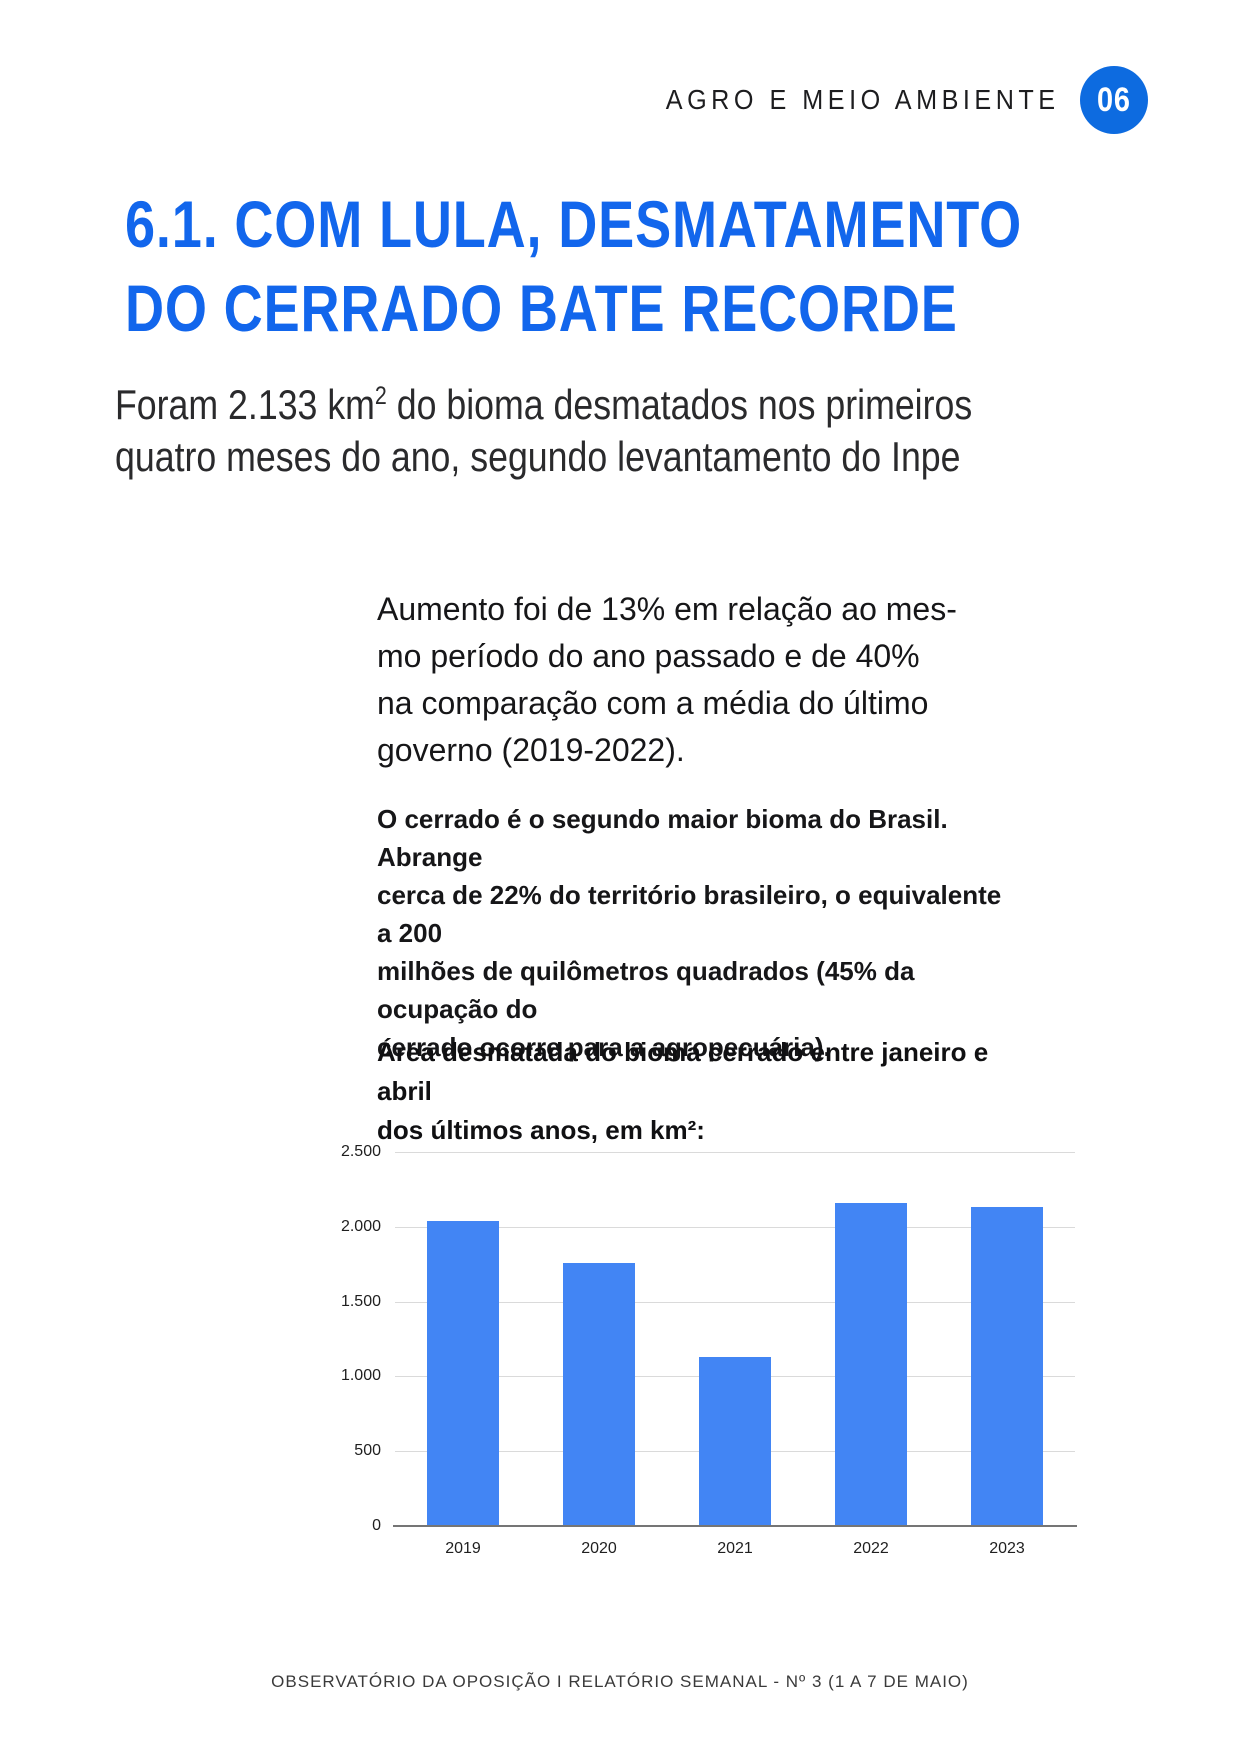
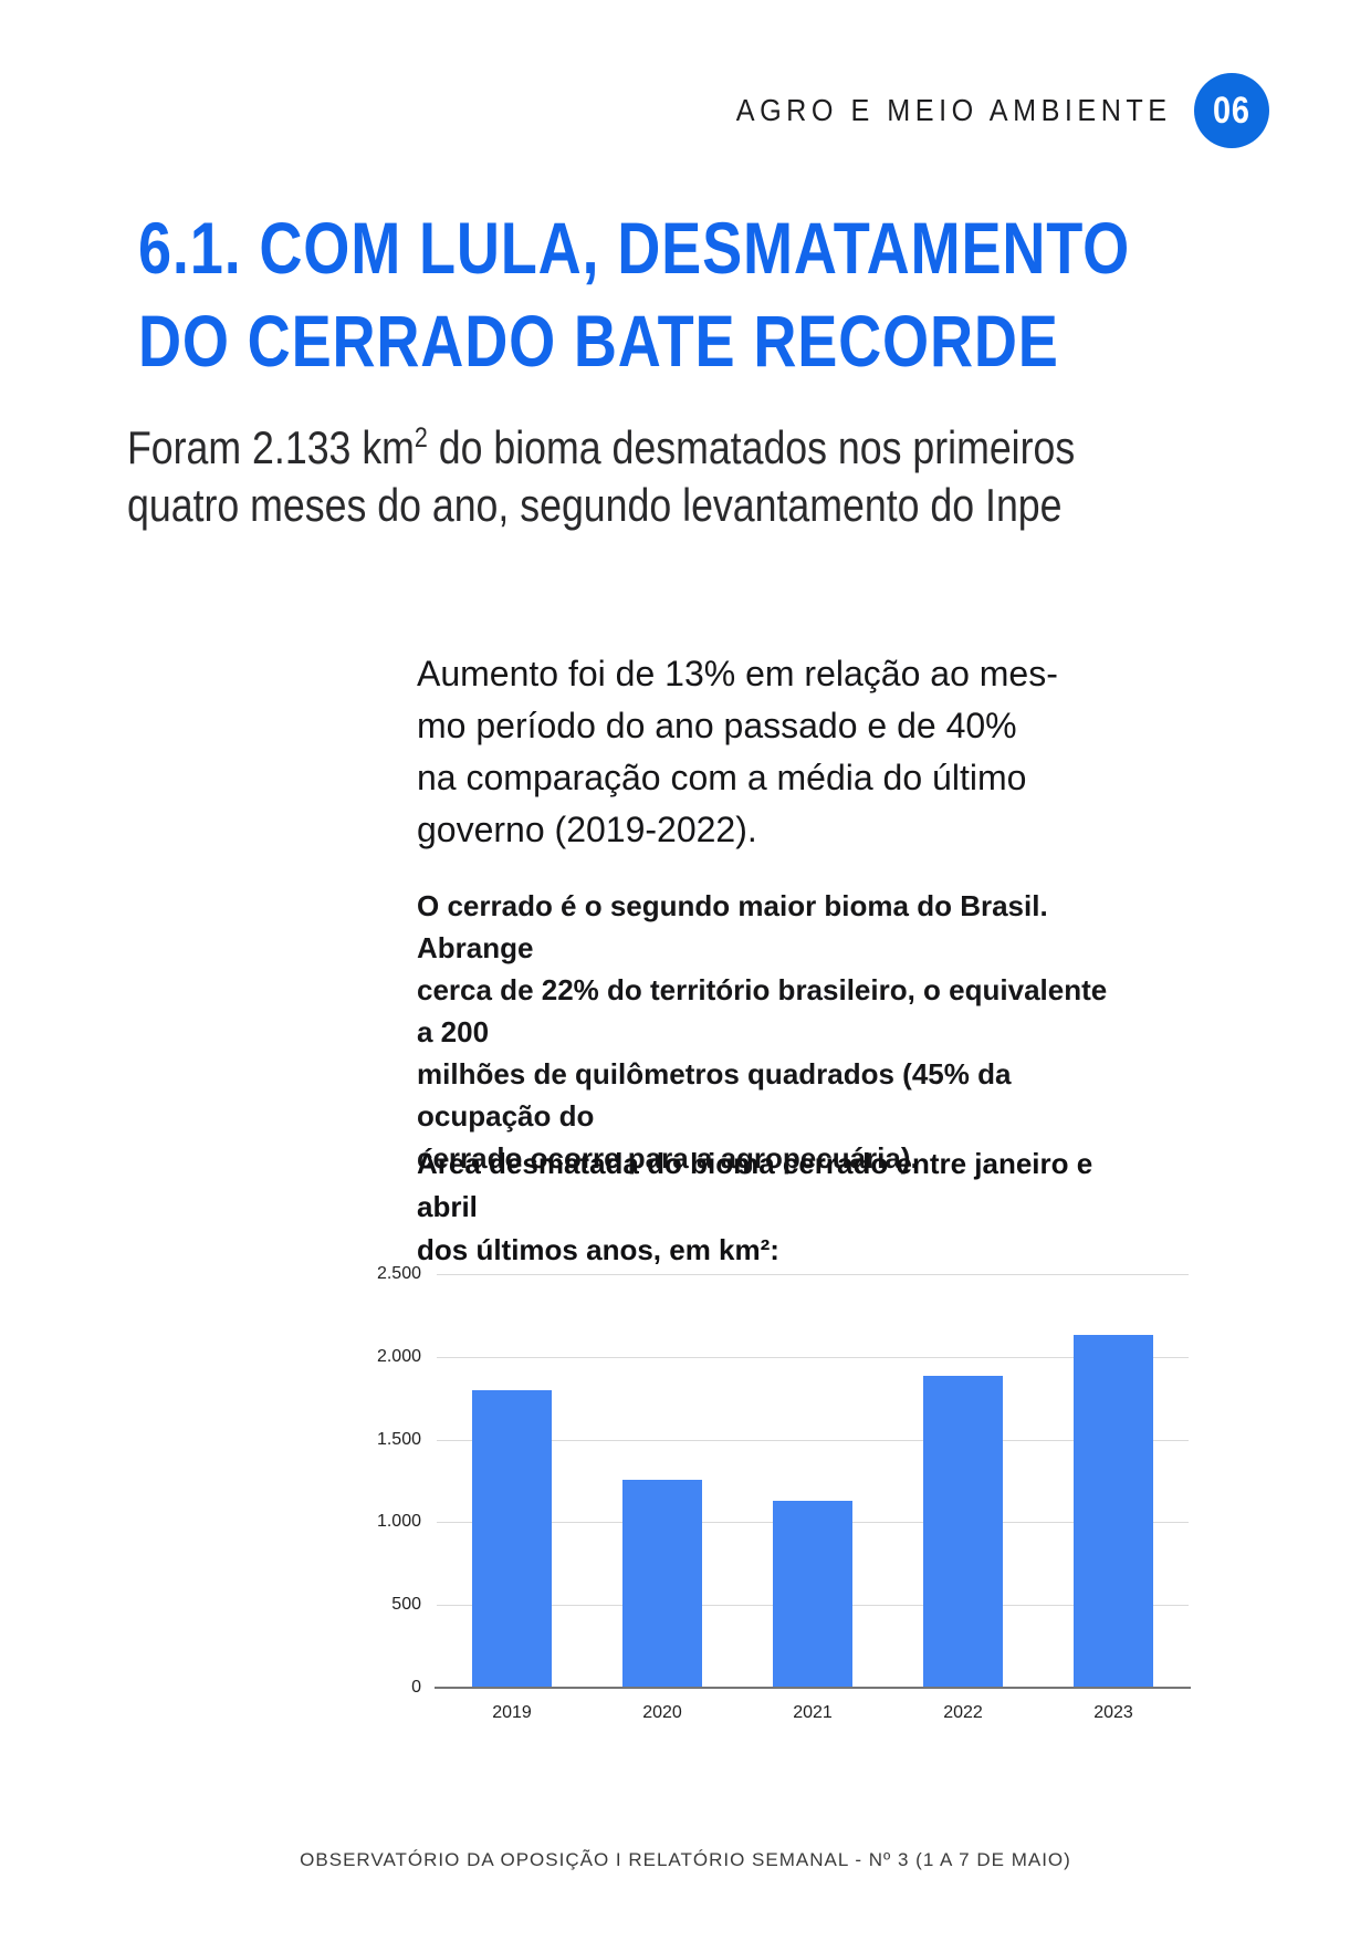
2019: 2040 -> 1800
2020: 1760 -> 1260
2022: 2160 -> 1880
